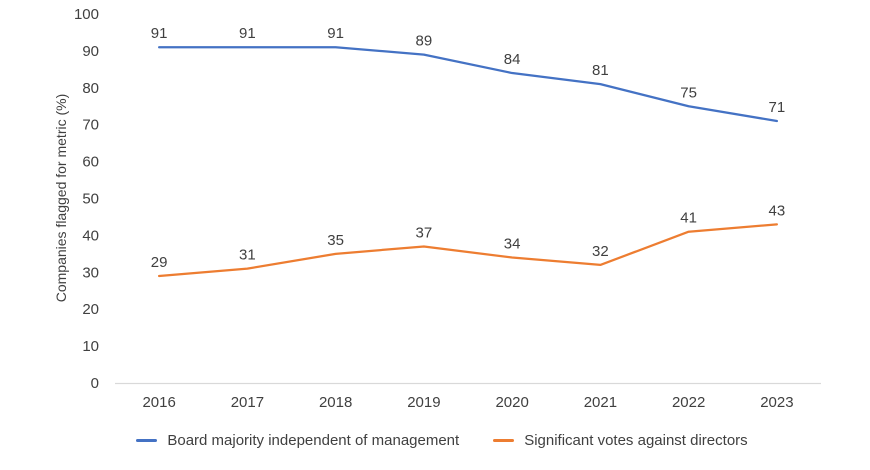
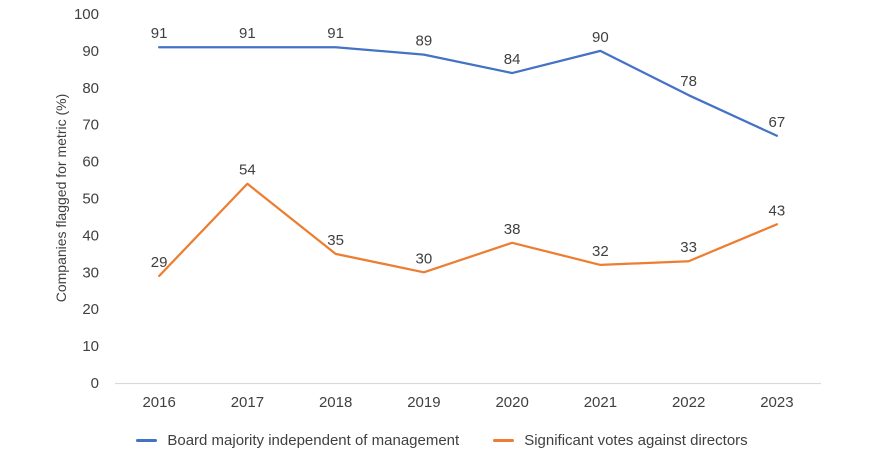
Significant votes against directors/2017: 31 -> 54
Significant votes against directors/2019: 37 -> 30
Significant votes against directors/2020: 34 -> 38
Board majority independent of management/2021: 81 -> 90
Board majority independent of management/2022: 75 -> 78
Significant votes against directors/2022: 41 -> 33
Board majority independent of management/2023: 71 -> 67
